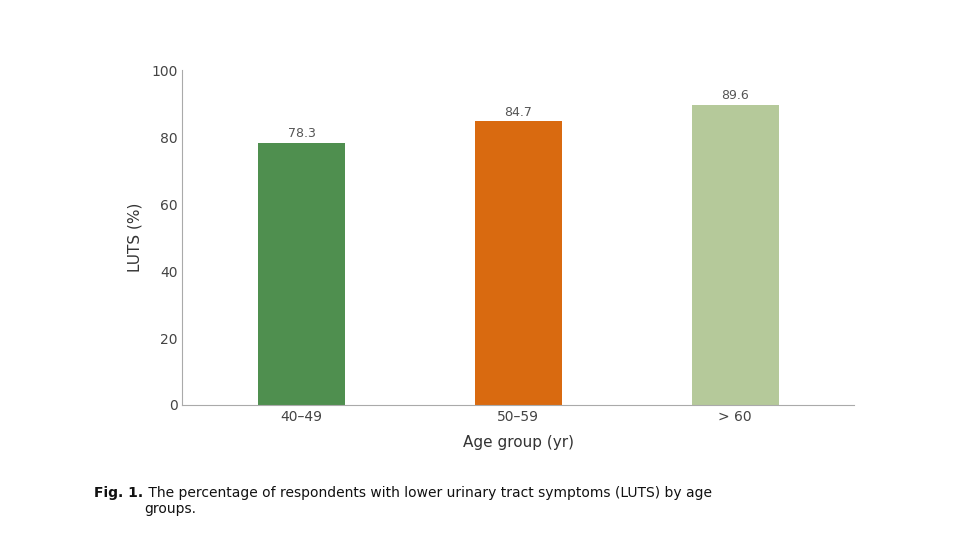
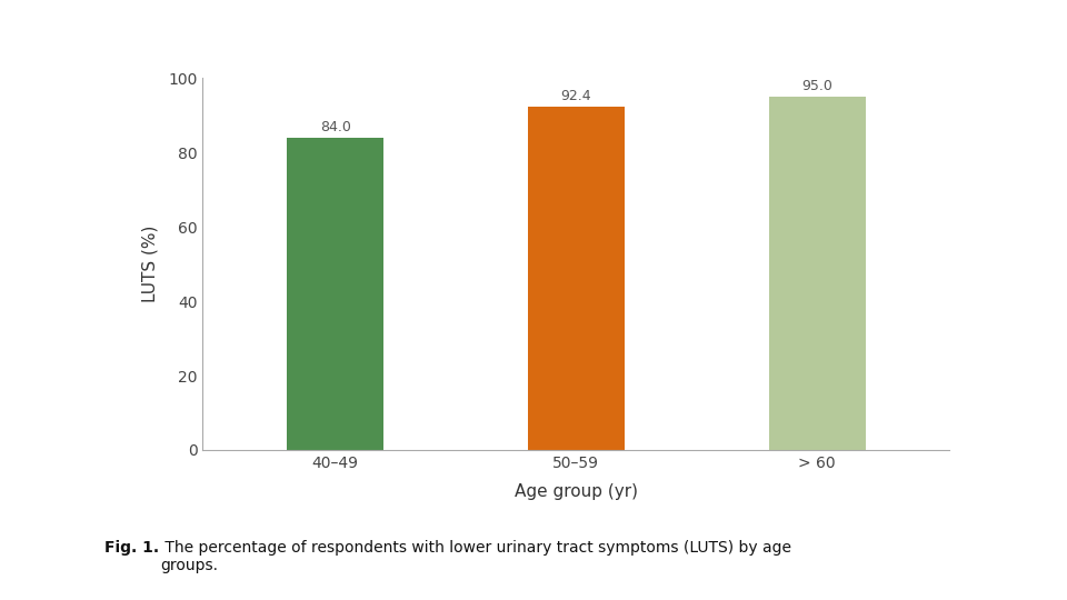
40–49: 78.3 -> 84.0
50–59: 84.7 -> 92.4
> 60: 89.6 -> 95.0
